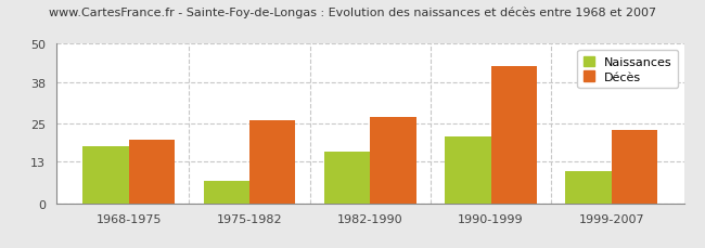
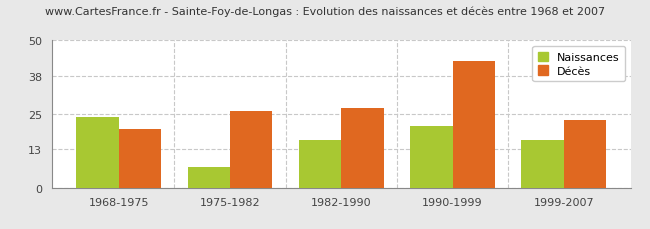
Naissances/1968-1975: 18 -> 24
Naissances/1999-2007: 10 -> 16
